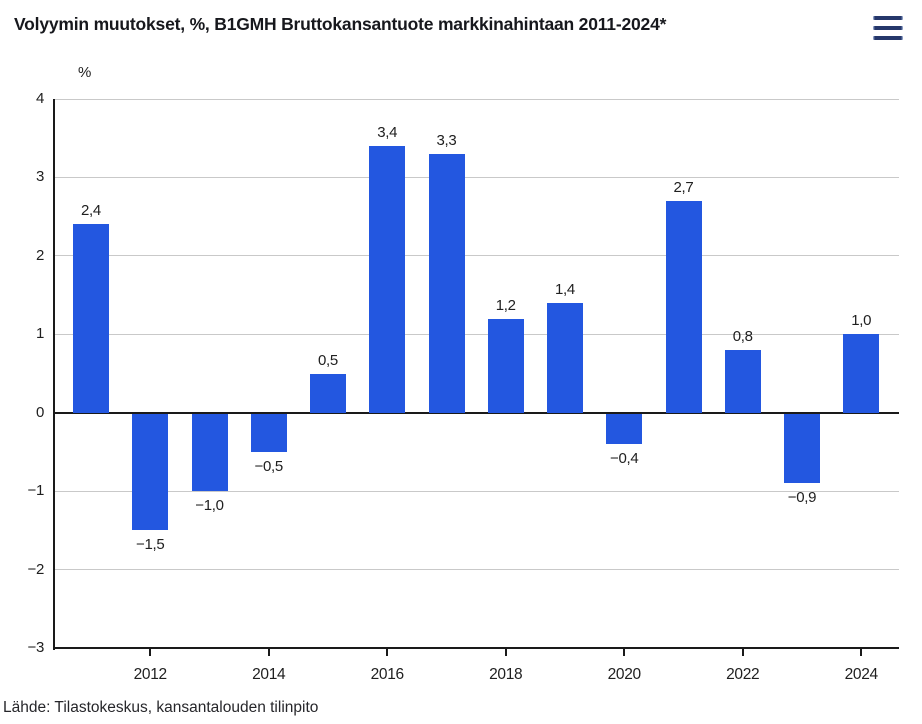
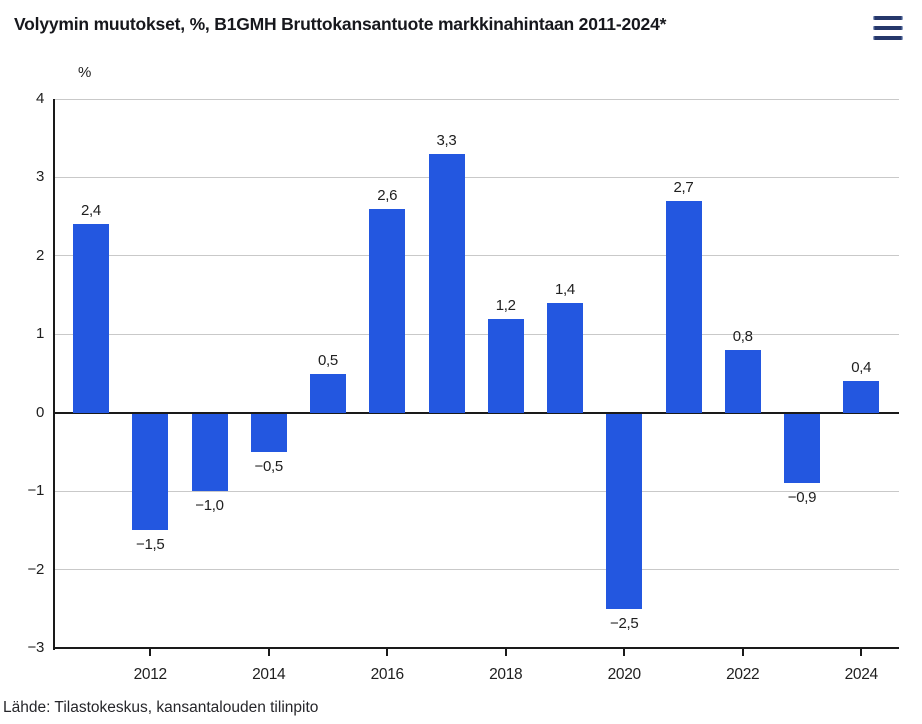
2016: 3,4 -> 2,6
2020: −0,4 -> −2,5
2024: 1,0 -> 0,4
